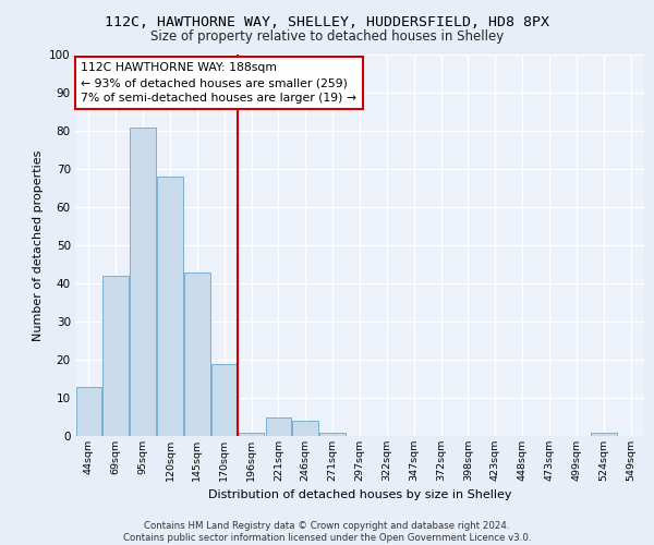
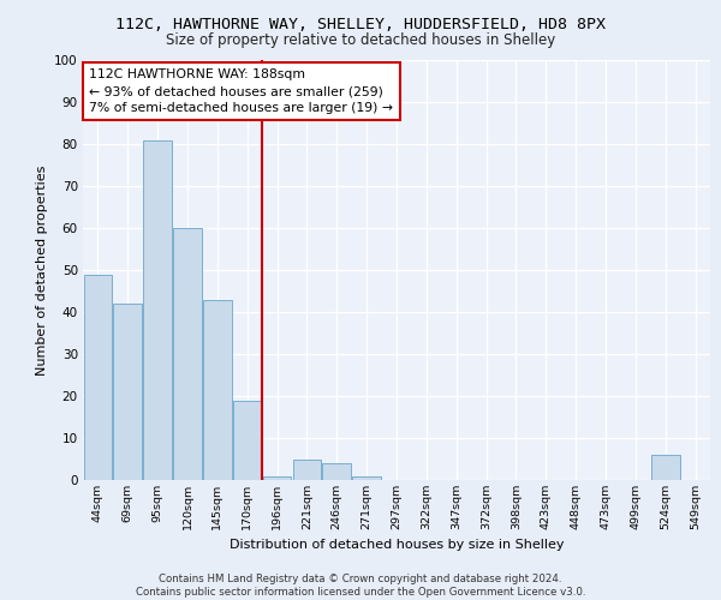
44sqm: 13 -> 49
120sqm: 68 -> 60
524sqm: 1 -> 6
